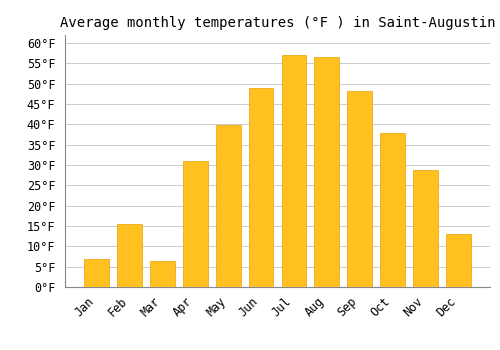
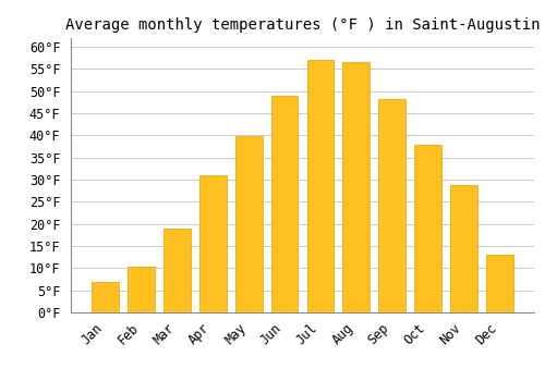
Feb: 15.5°F -> 10.3°F
Mar: 6.5°F -> 18.9°F
